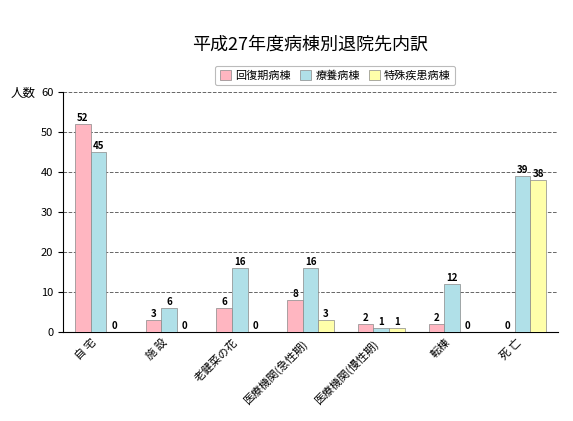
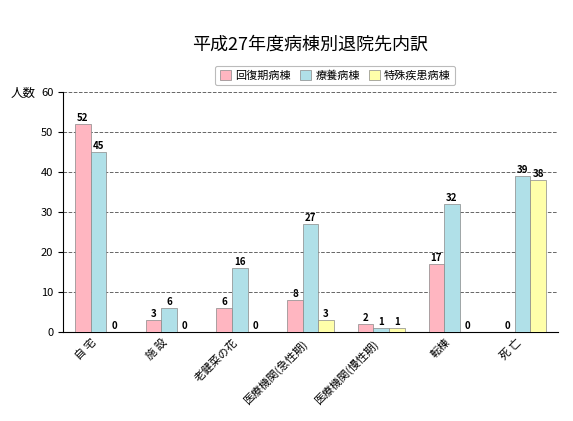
療養病棟/医療機関(急性期): 16 -> 27
回復期病棟/転棟: 2 -> 17
療養病棟/転棟: 12 -> 32
